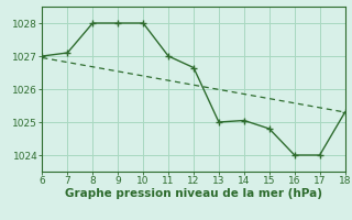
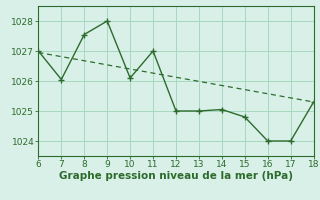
7: 1027.10 -> 1026.05
8: 1028.00 -> 1027.55
10: 1028.00 -> 1026.10
12: 1026.65 -> 1025.00
